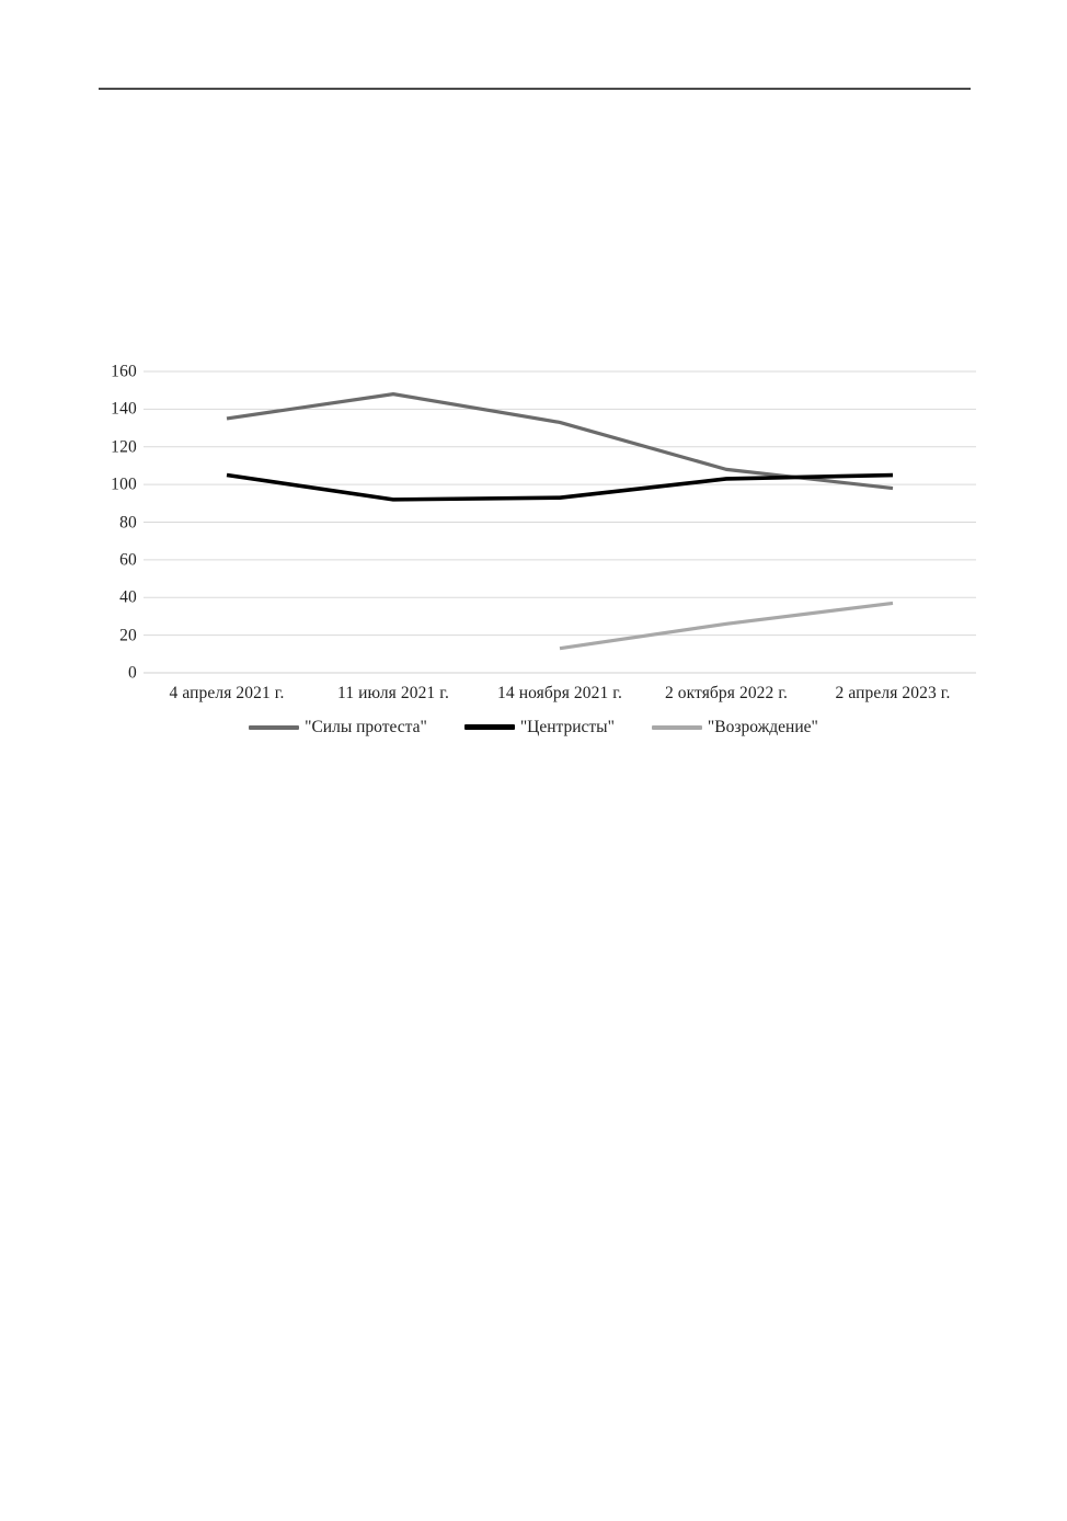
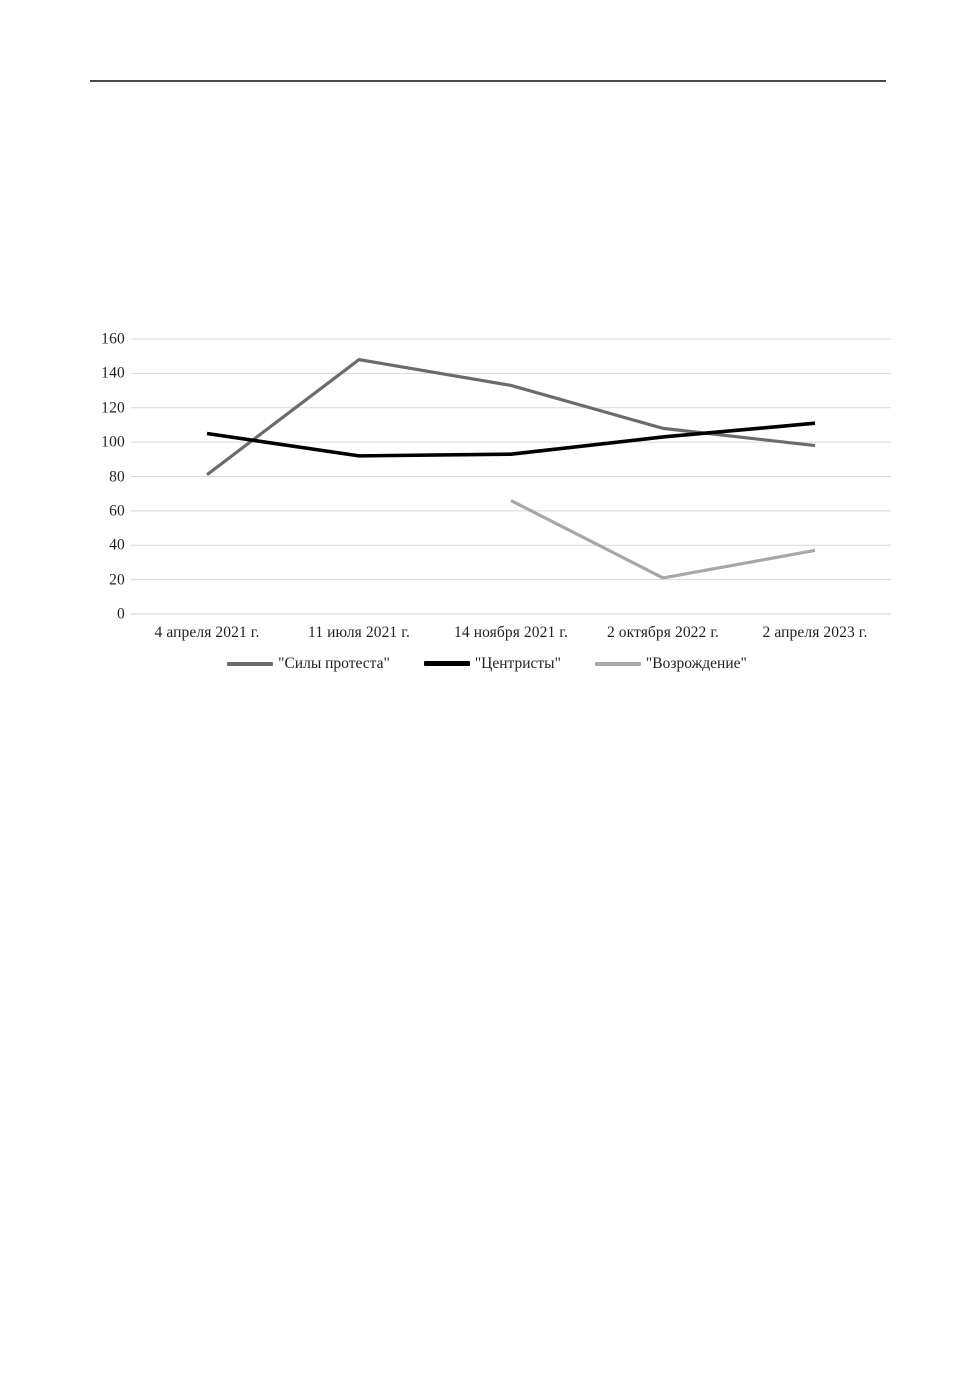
"Силы протеста"/4 апреля 2021 г.: 135 -> 81
"Возрождение"/14 ноября 2021 г.: 13 -> 66
"Возрождение"/2 октября 2022 г.: 26 -> 21
"Центристы"/2 апреля 2023 г.: 105 -> 111
